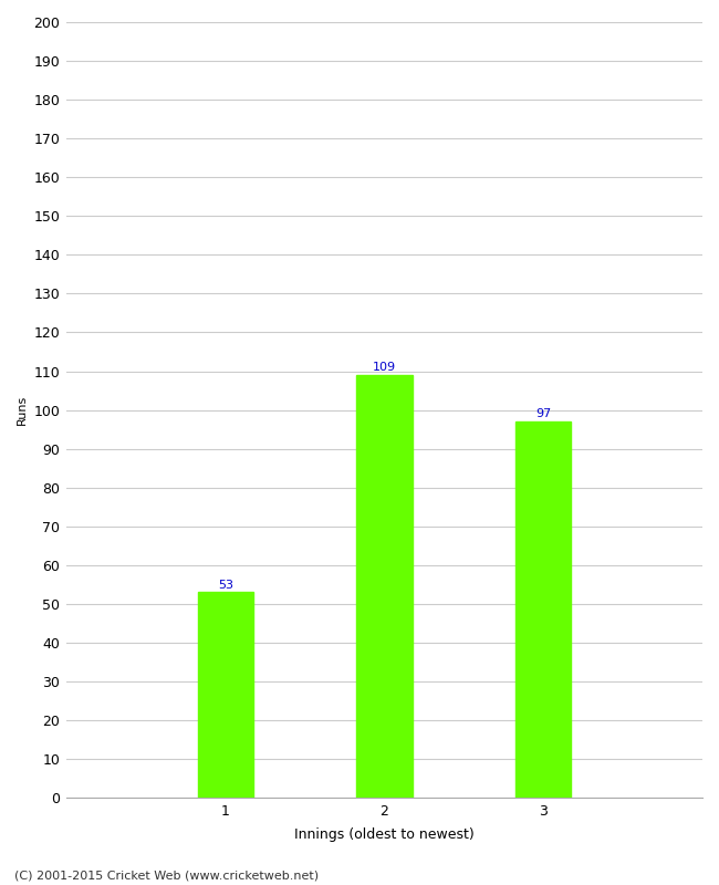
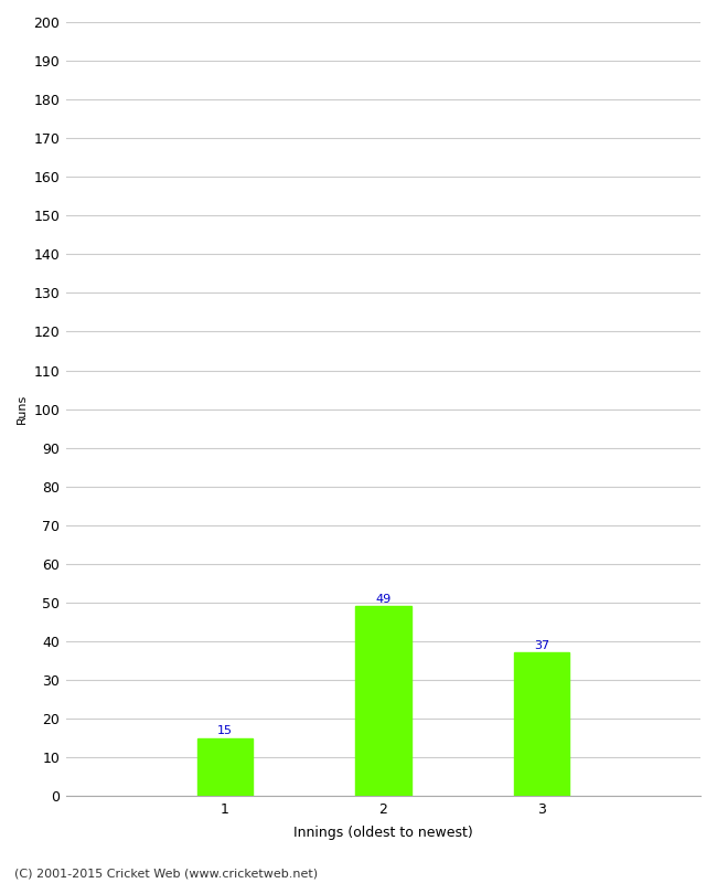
1: 53 -> 15
2: 109 -> 49
3: 97 -> 37
